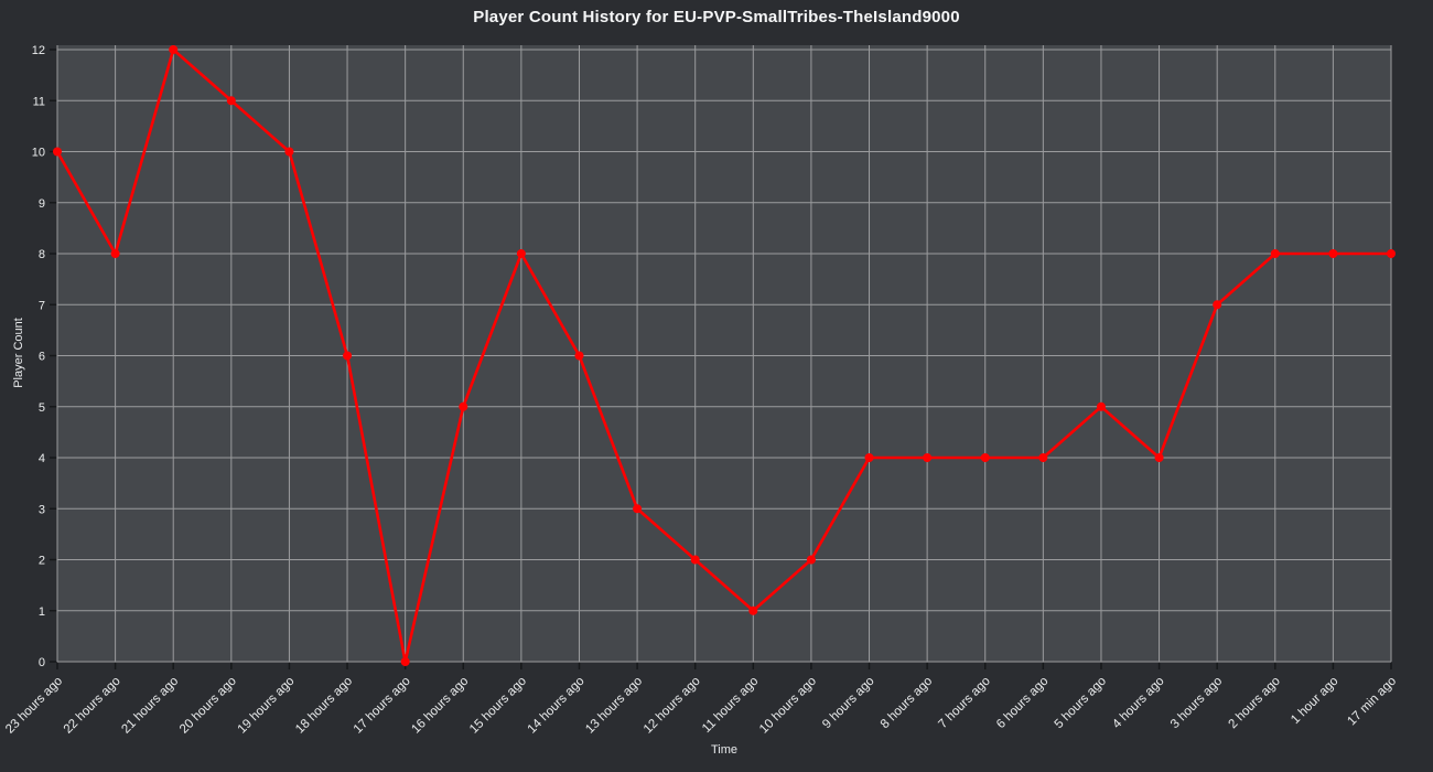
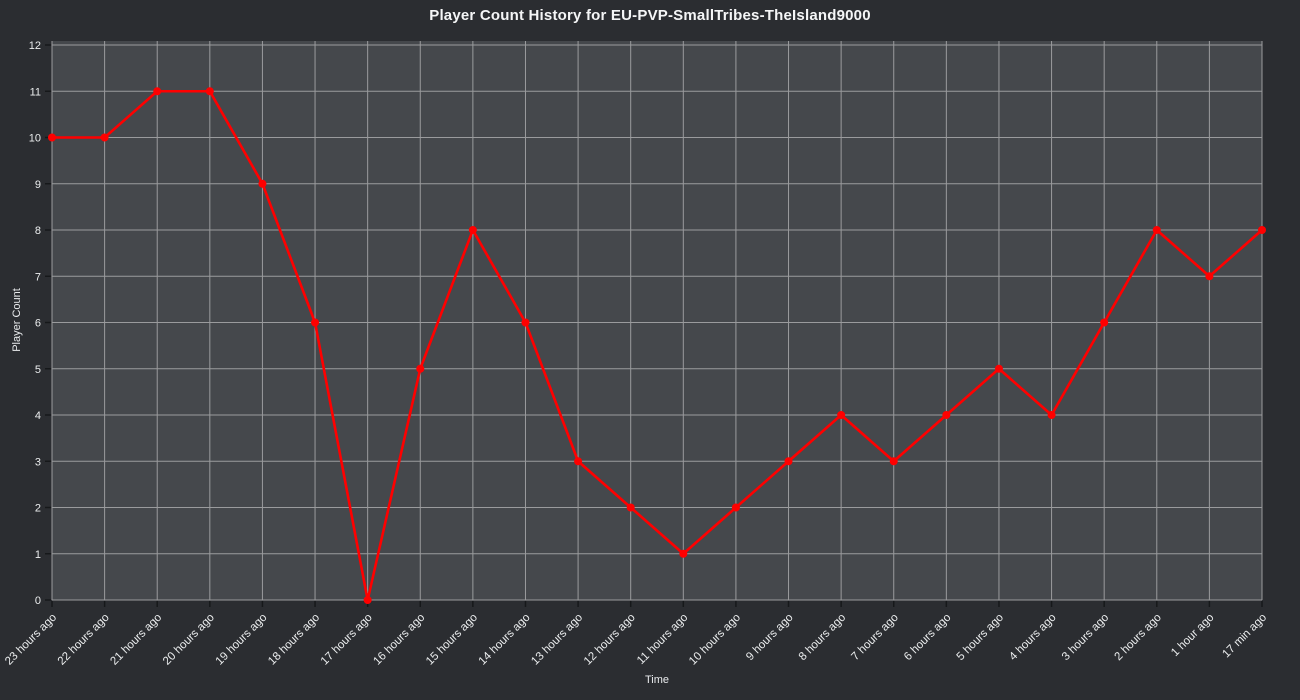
22 hours ago: 8 -> 10
21 hours ago: 12 -> 11
19 hours ago: 10 -> 9
9 hours ago: 4 -> 3
7 hours ago: 4 -> 3
3 hours ago: 7 -> 6
1 hour ago: 8 -> 7
